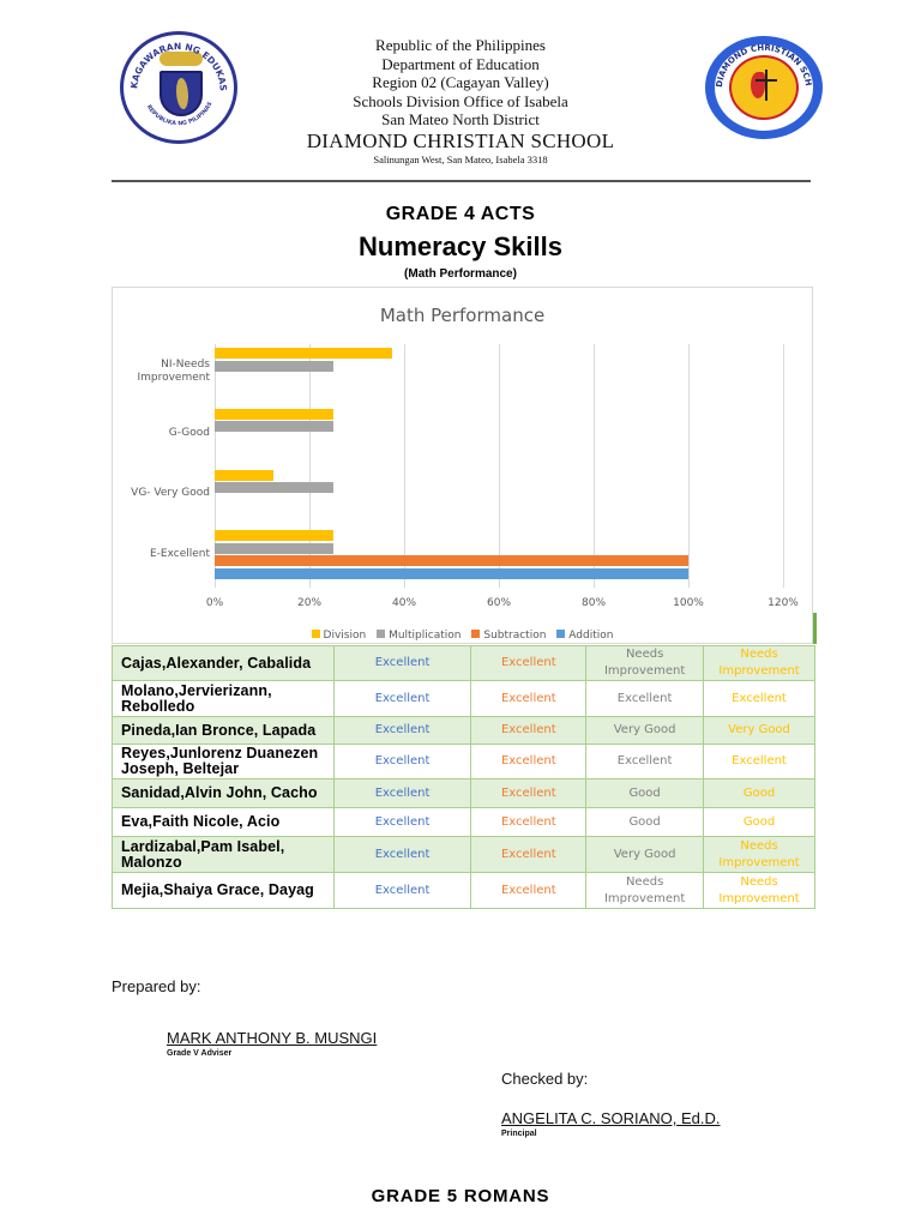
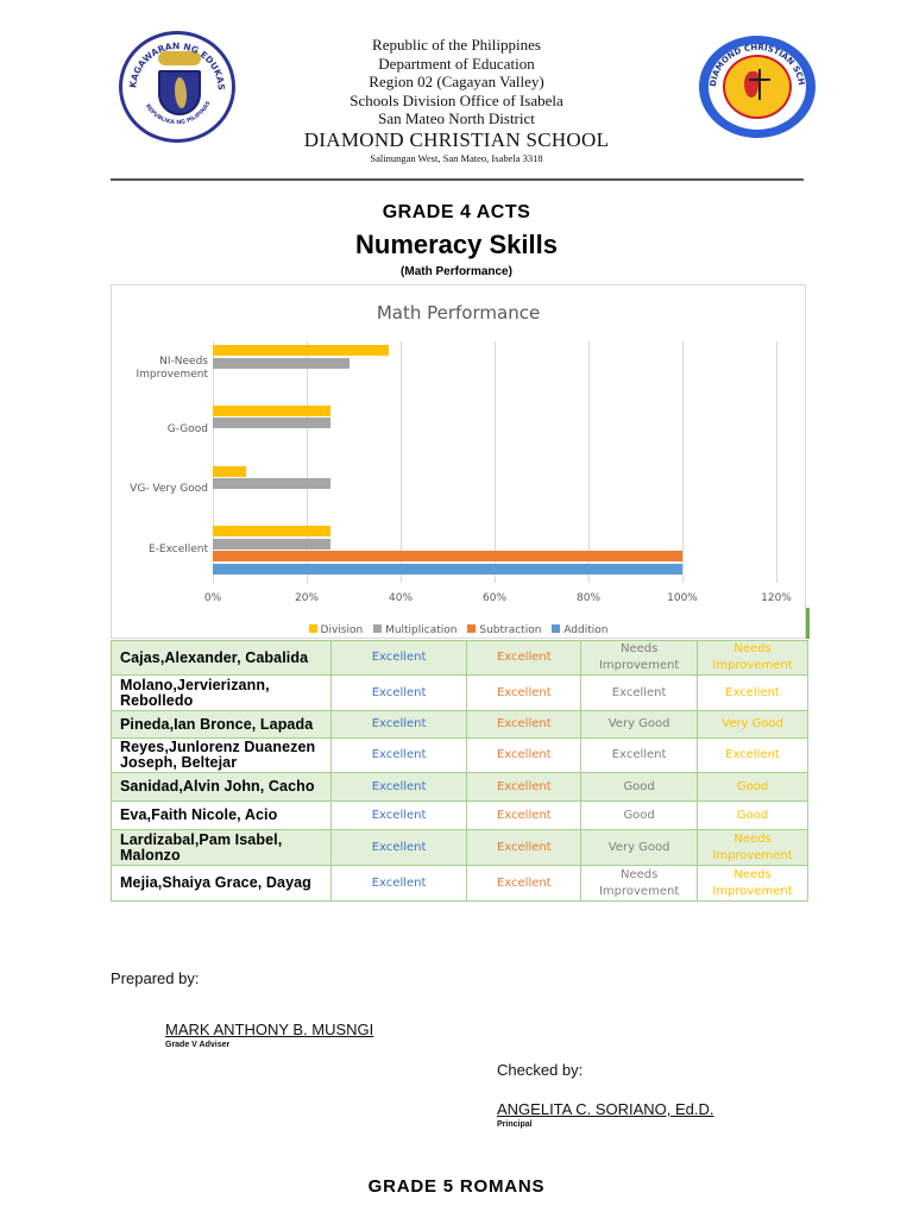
Division/VG- Very Good: 12% -> 7%
Multiplication/NI-Needs Improvement: 25% -> 29%
